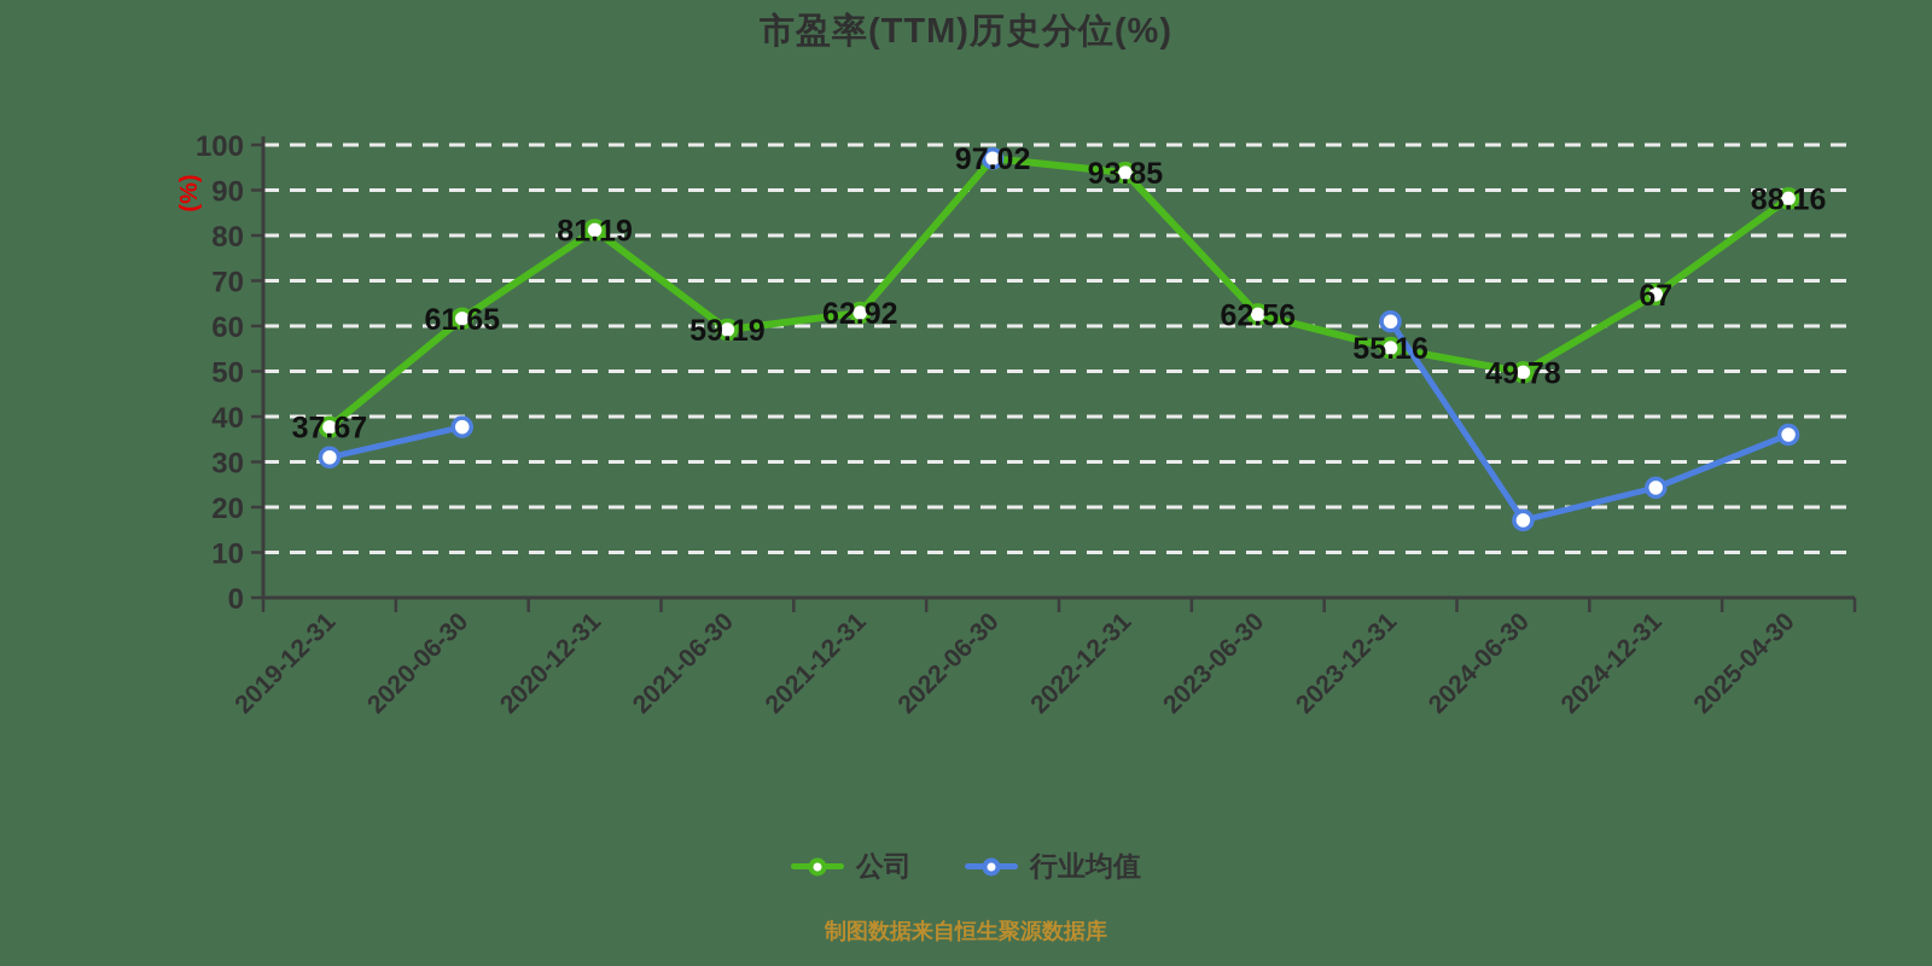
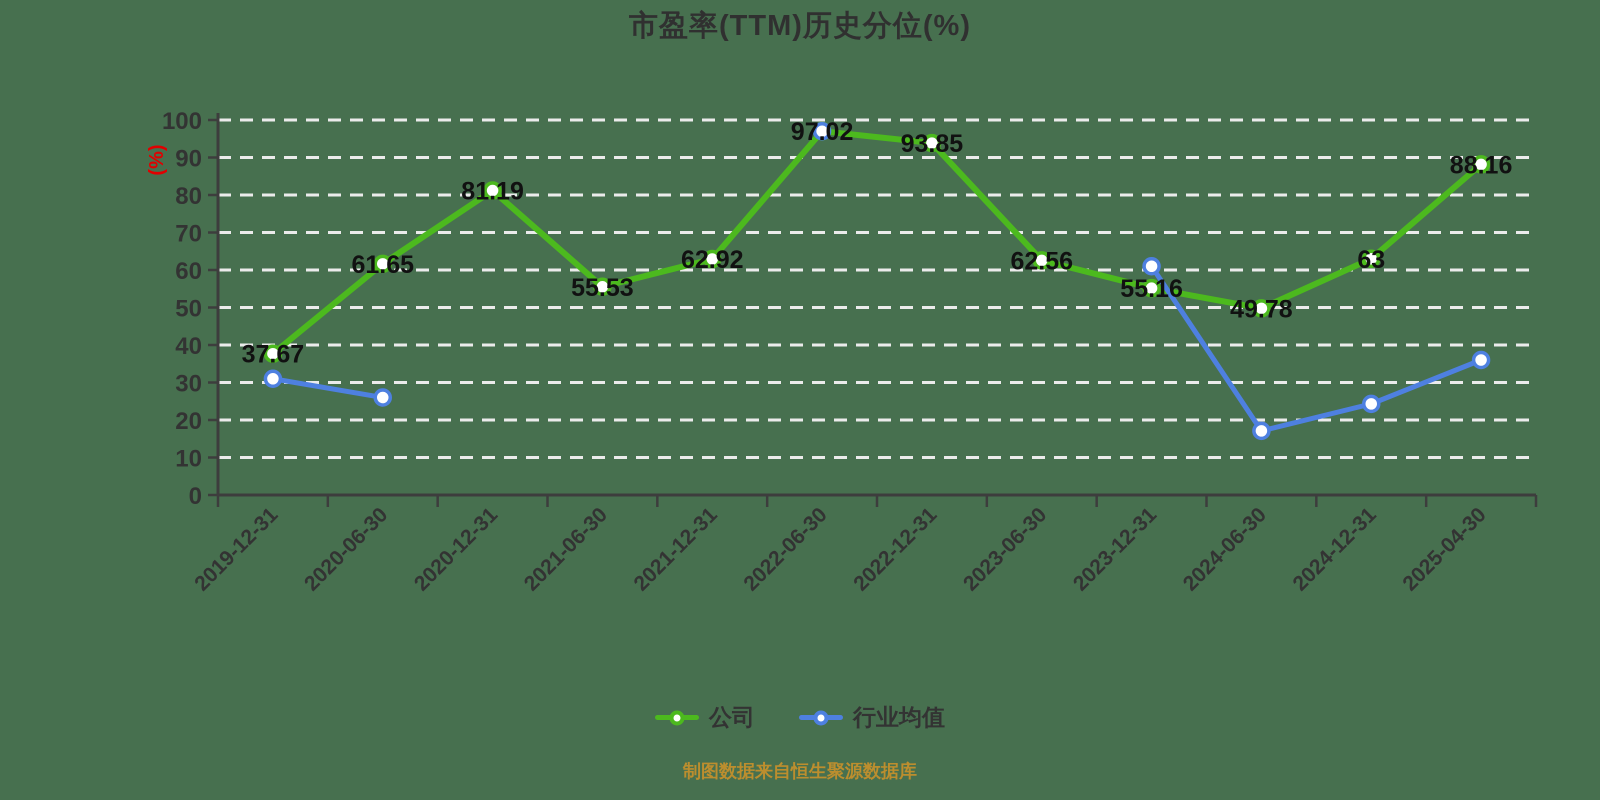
行业均值/2020-06-30: 38 -> 26
公司/2021-06-30: 59.19 -> 55.53
公司/2024-12-31: 67 -> 63
